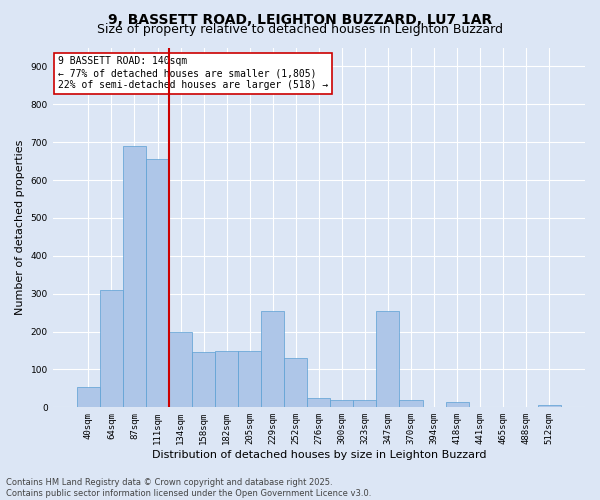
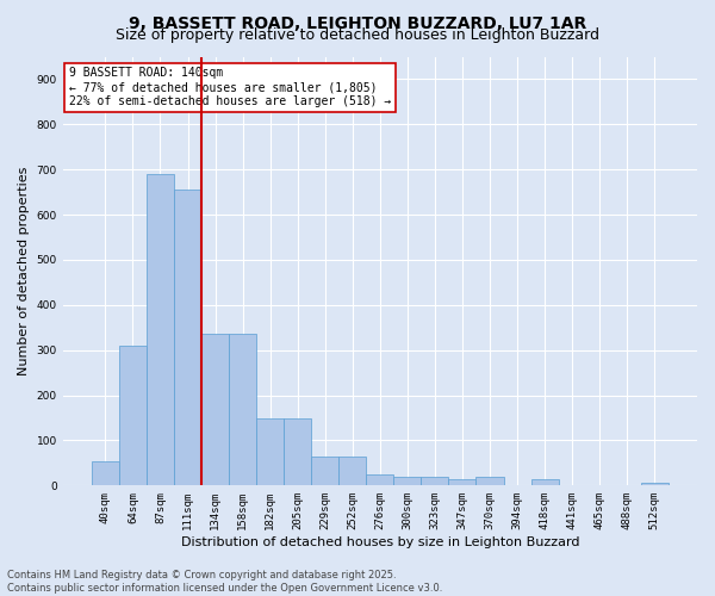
134sqm: 200 -> 335
158sqm: 145 -> 335
229sqm: 255 -> 65
252sqm: 130 -> 65
347sqm: 255 -> 15
